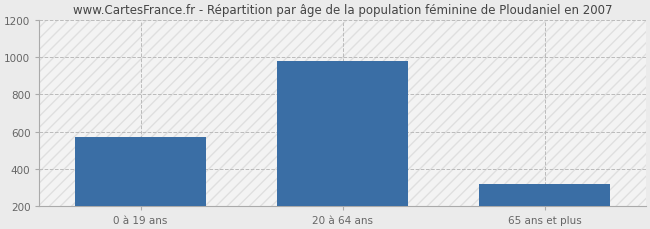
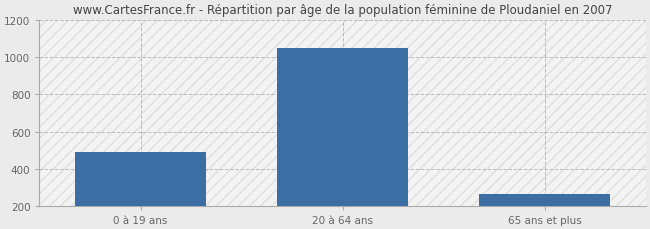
0 à 19 ans: 570 -> 490
20 à 64 ans: 980 -> 1050
65 ans et plus: 320 -> 260
